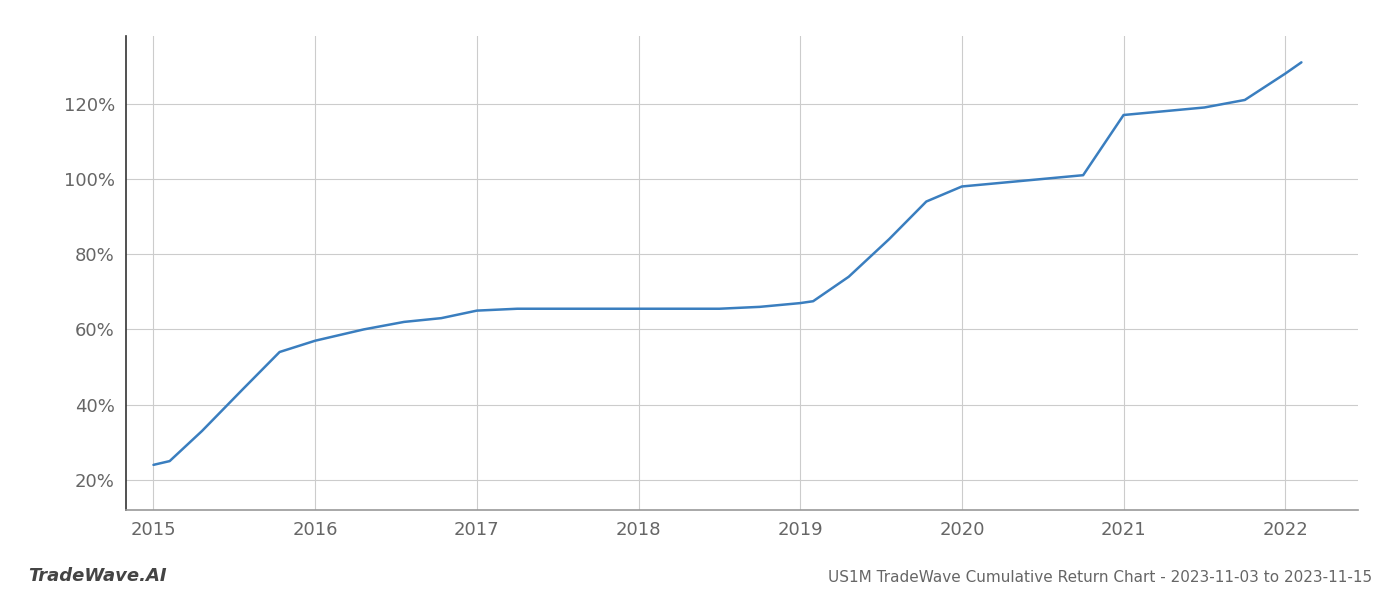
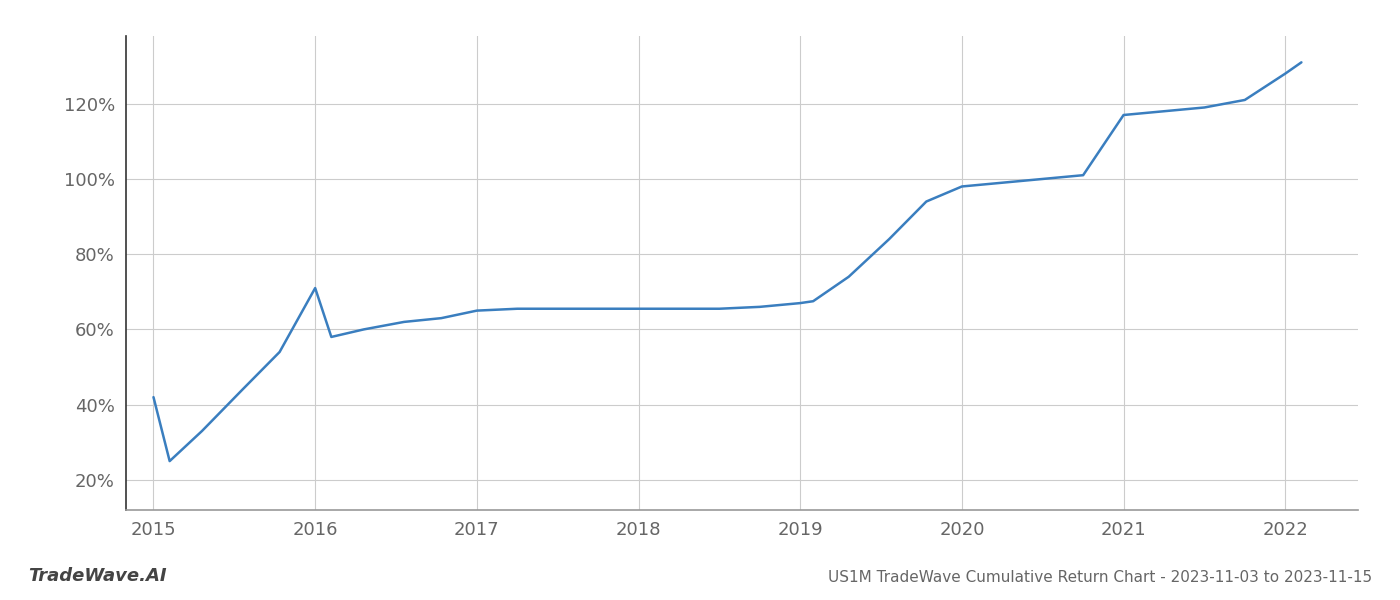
2015: 24.0% -> 42.0%
2016: 57.0% -> 71.0%
